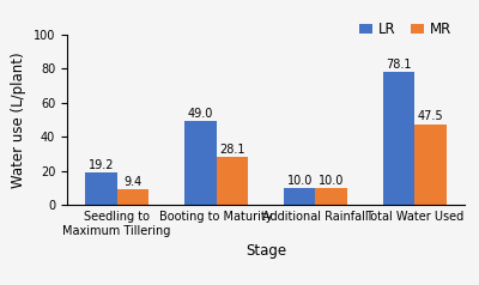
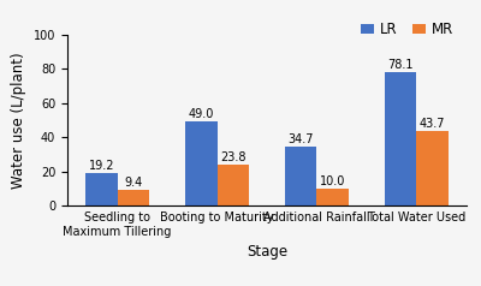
MR/Booting to Maturity: 28.1 -> 23.8
LR/Additional Rainfall: 10.0 -> 34.7
MR/Total Water Used: 47.5 -> 43.7
